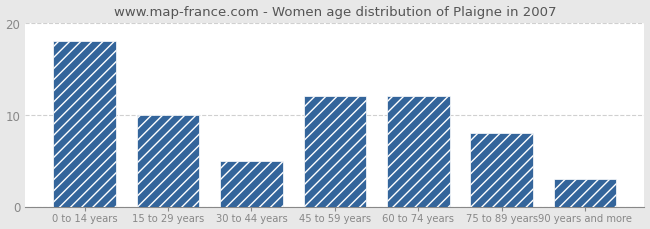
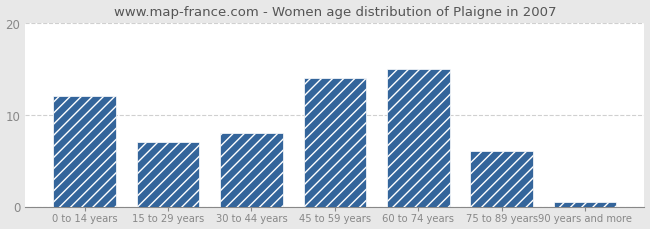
0 to 14 years: 18.0 -> 12.0
15 to 29 years: 10.0 -> 7.0
30 to 44 years: 5.0 -> 8.0
45 to 59 years: 12.0 -> 14.0
60 to 74 years: 12.0 -> 15.0
75 to 89 years: 8.0 -> 6.0
90 years and more: 3.0 -> 0.5
